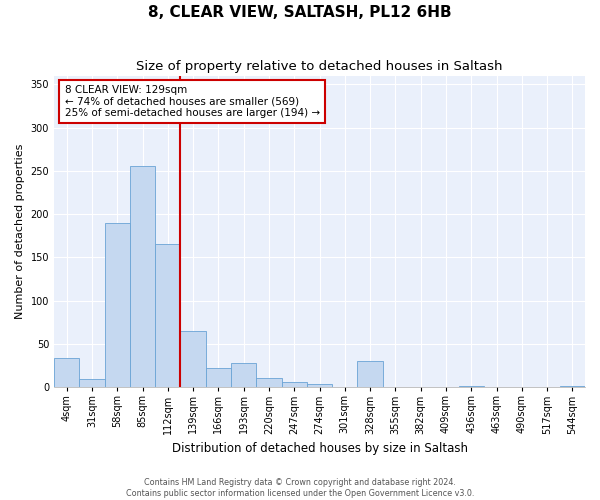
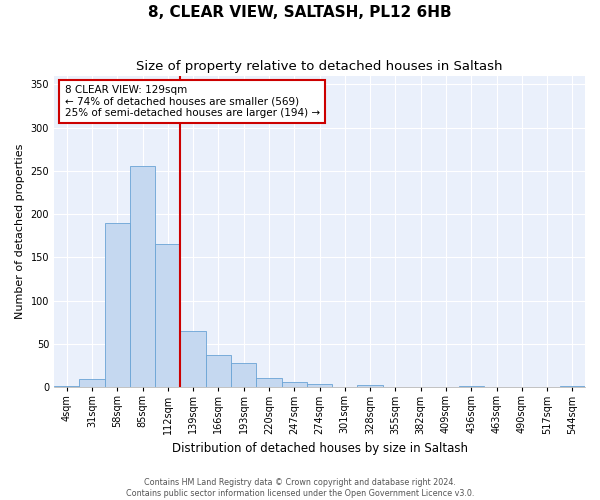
4sqm: 34 -> 2
166sqm: 22 -> 37
328sqm: 30 -> 3
